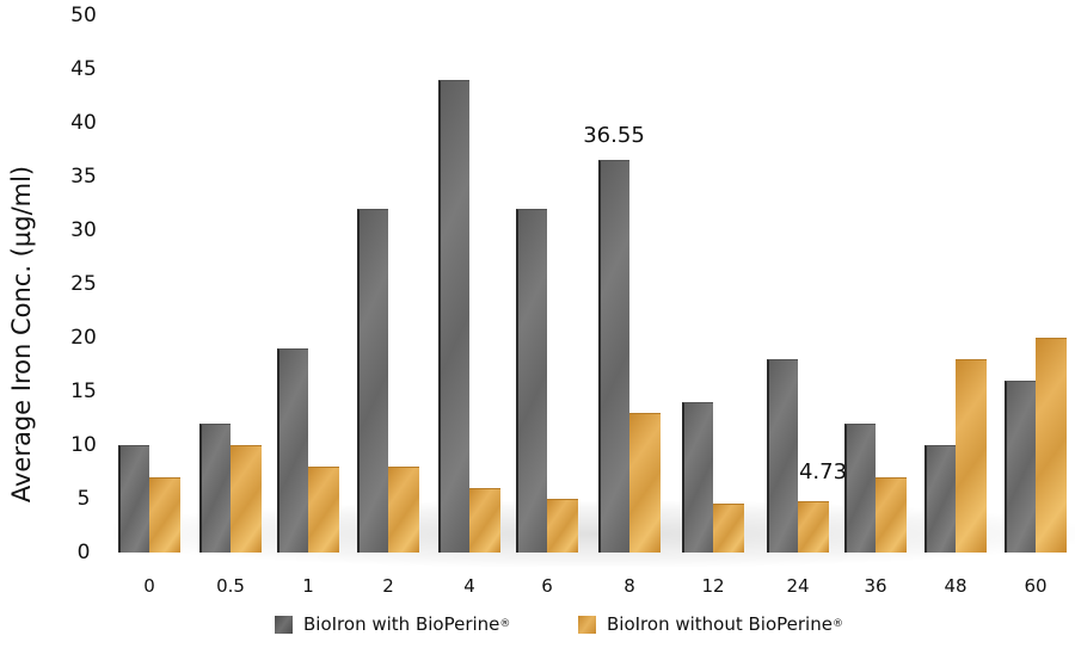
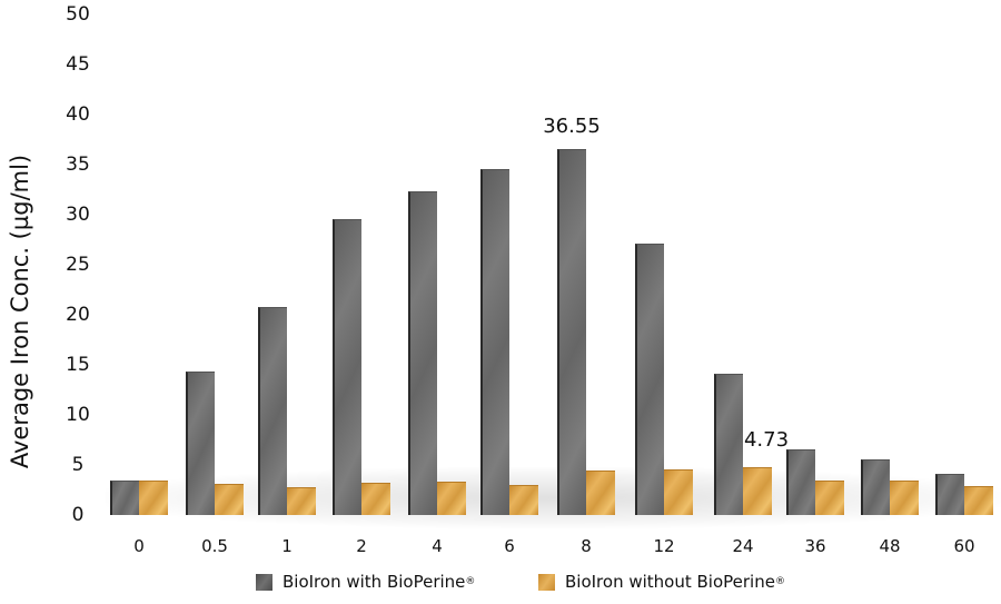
BioIron with BioPerine®/0: 10 -> 3
BioIron without BioPerine®/0: 7 -> 3
BioIron with BioPerine®/0.5: 12 -> 14
BioIron without BioPerine®/0.5: 10 -> 3
BioIron with BioPerine®/1: 19 -> 21
BioIron without BioPerine®/1: 8 -> 3
BioIron with BioPerine®/2: 32 -> 30
BioIron without BioPerine®/2: 8 -> 3
BioIron with BioPerine®/4: 44 -> 32
BioIron without BioPerine®/4: 6 -> 3
BioIron with BioPerine®/6: 32 -> 35
BioIron without BioPerine®/6: 5 -> 3
BioIron without BioPerine®/8: 13 -> 4
BioIron with BioPerine®/12: 14 -> 27
BioIron with BioPerine®/24: 18 -> 14
BioIron with BioPerine®/36: 12 -> 7
BioIron without BioPerine®/36: 7 -> 3
BioIron with BioPerine®/48: 10 -> 6
BioIron without BioPerine®/48: 18 -> 3
BioIron with BioPerine®/60: 16 -> 4
BioIron without BioPerine®/60: 20 -> 3
